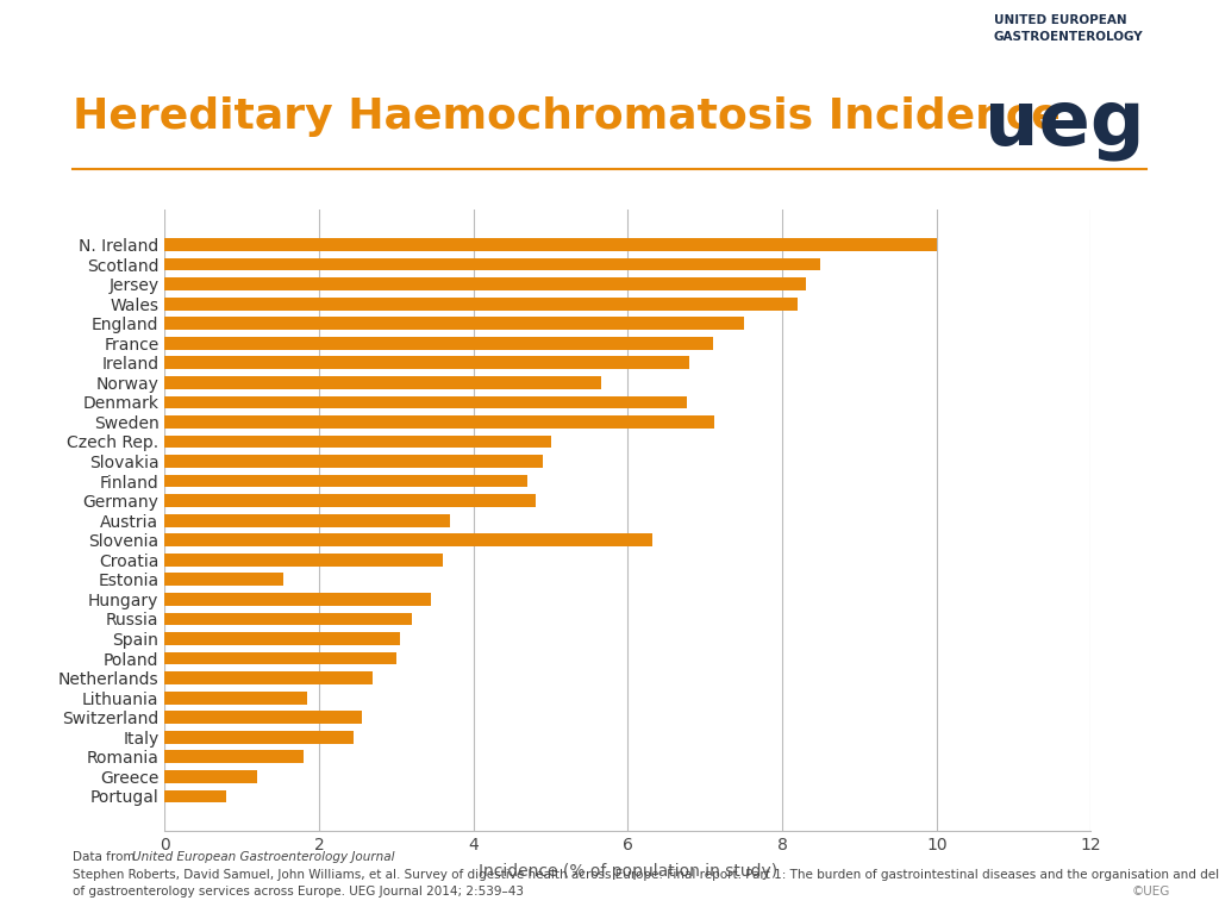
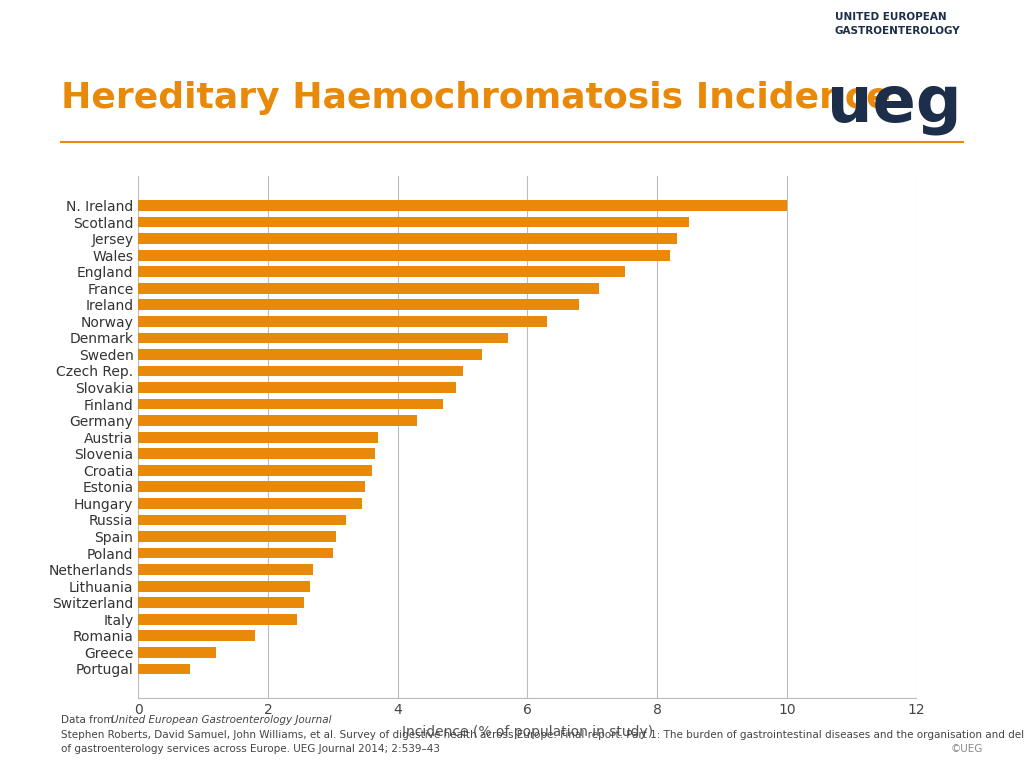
Norway: 5.66 -> 6.30
Denmark: 6.76 -> 5.70
Sweden: 7.12 -> 5.30
Germany: 4.80 -> 4.30
Slovenia: 6.32 -> 3.65
Estonia: 1.54 -> 3.50
Lithuania: 1.84 -> 2.65
